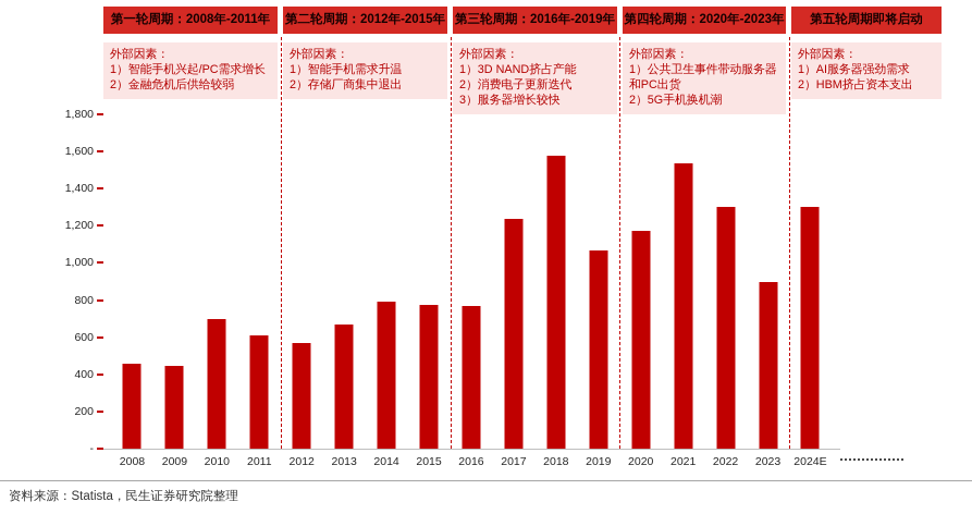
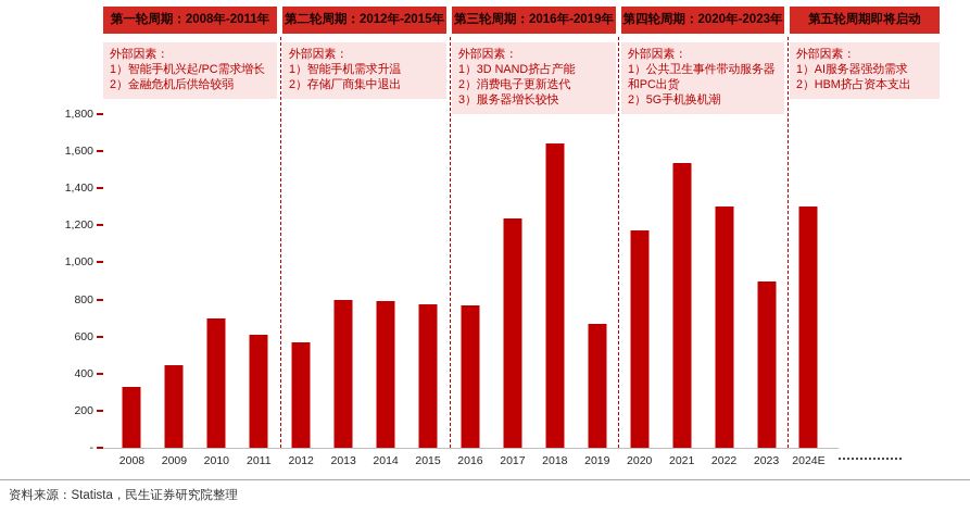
2008: 460 -> 330
2013: 670 -> 800
2018: 1580 -> 1640
2019: 1060 -> 670
